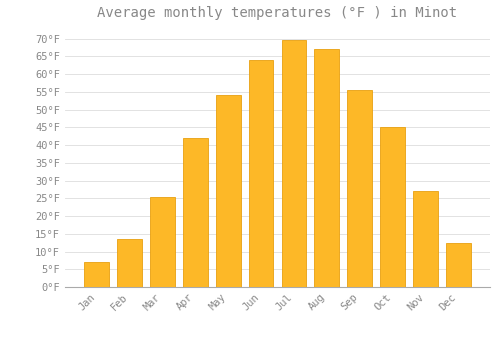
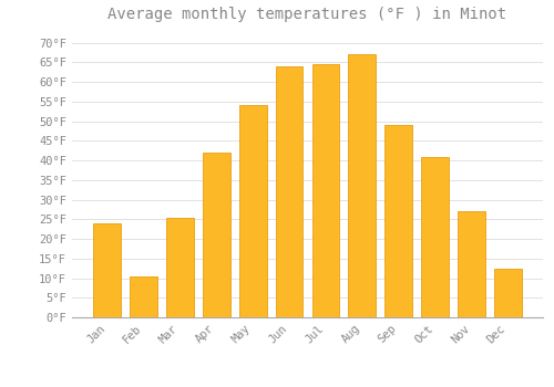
Jan: 7.0°F -> 24.0°F
Feb: 13.5°F -> 10.5°F
Jul: 69.5°F -> 64.5°F
Sep: 55.5°F -> 49.0°F
Oct: 45.0°F -> 41.0°F
